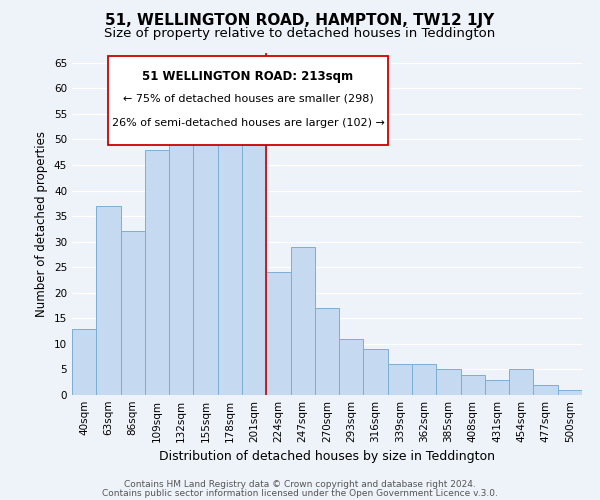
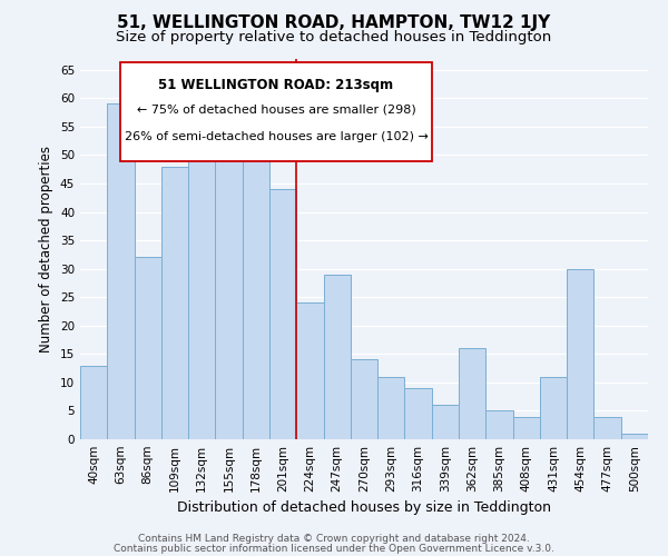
63sqm: 37 -> 59
201sqm: 49 -> 44
270sqm: 17 -> 14
362sqm: 6 -> 16
431sqm: 3 -> 11
454sqm: 5 -> 30
477sqm: 2 -> 4
